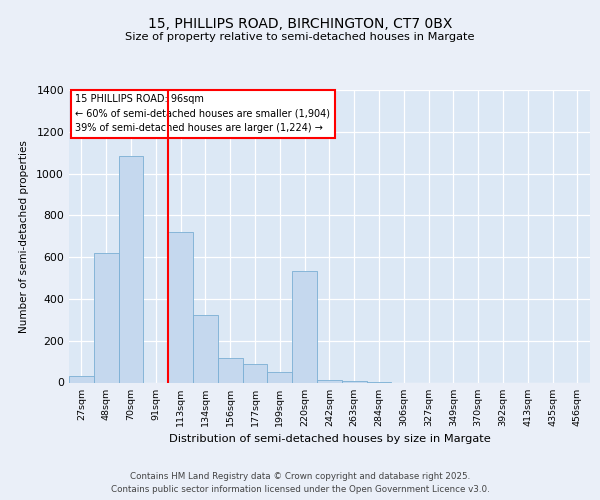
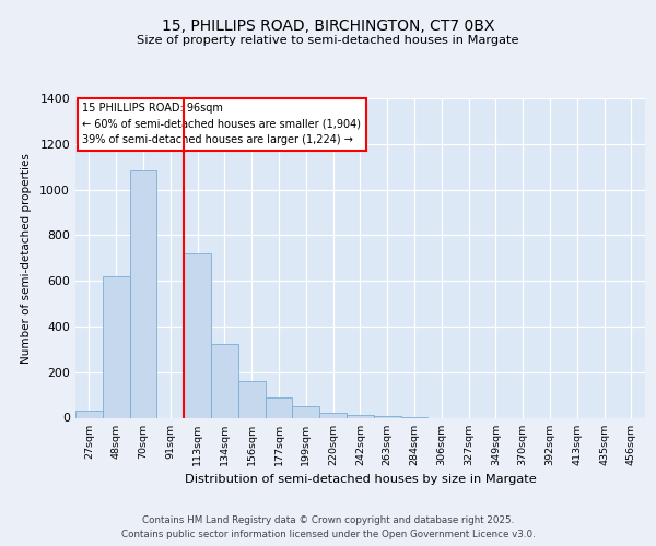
156sqm: 115 -> 160
220sqm: 535 -> 20
